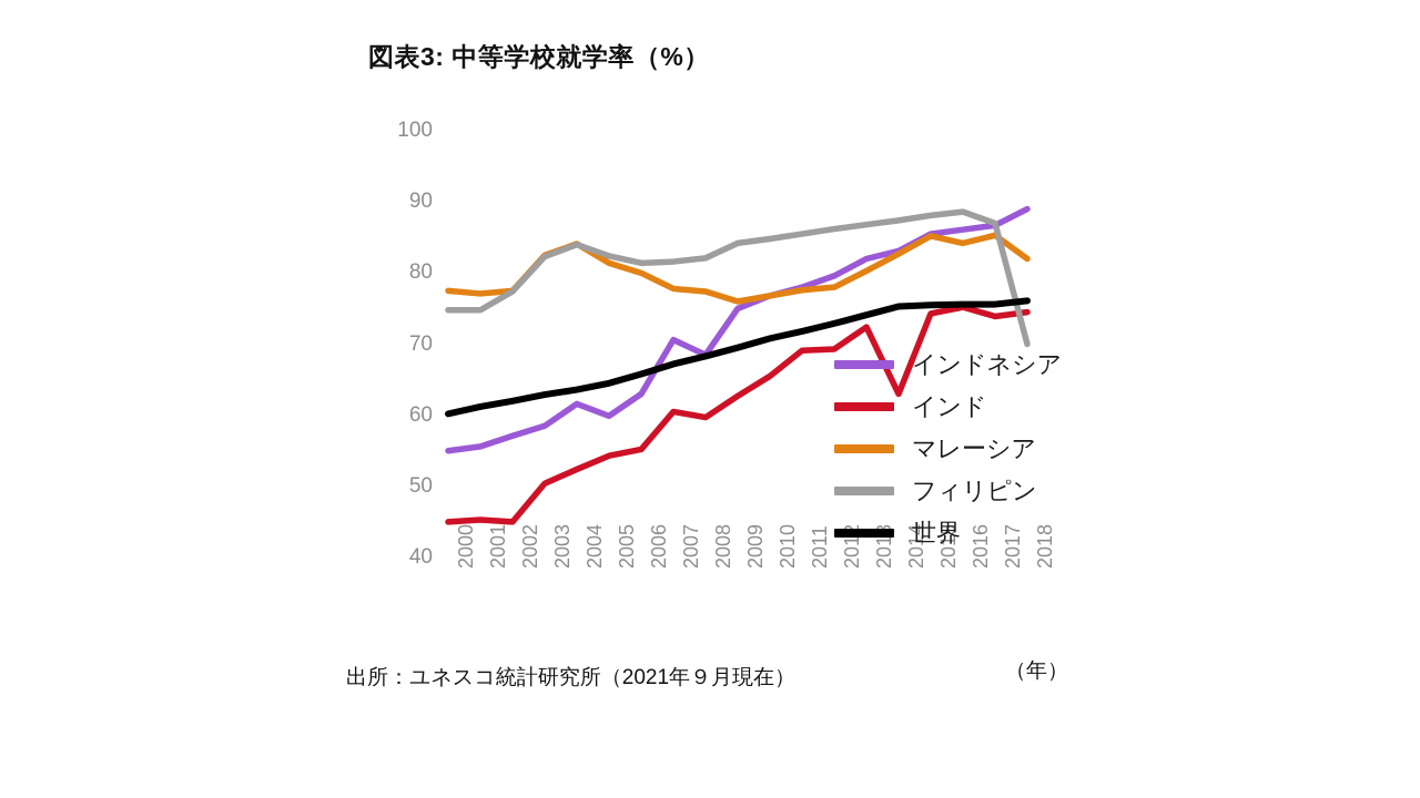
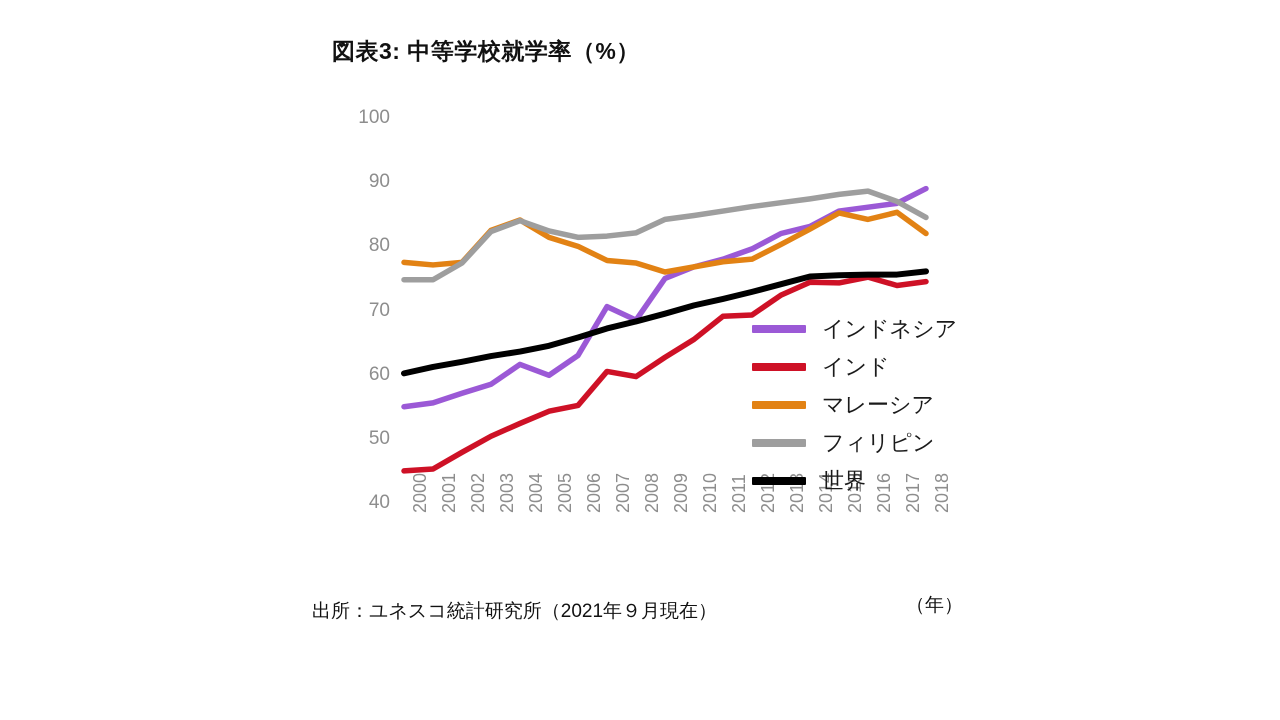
インド/2002: 45 -> 48
インド/2014: 63 -> 74
フィリピン/2018: 70 -> 84
